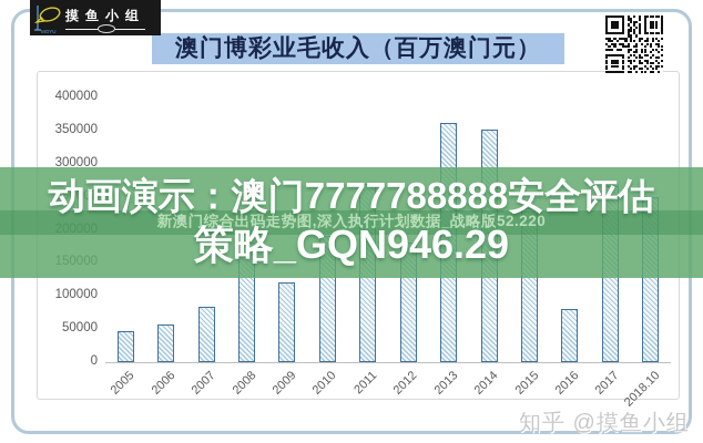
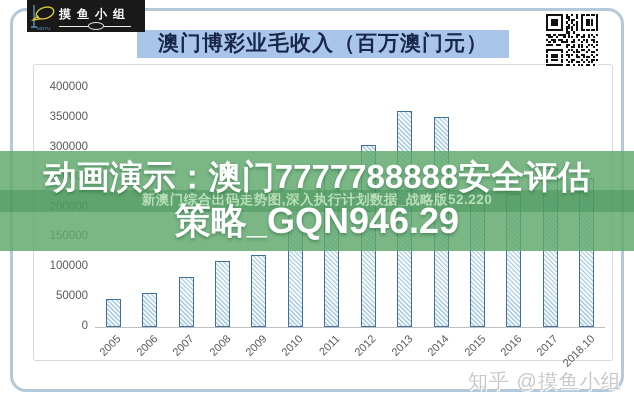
2008: 180000 -> 110000
2012: 180000 -> 300000
2016: 80000 -> 220000
